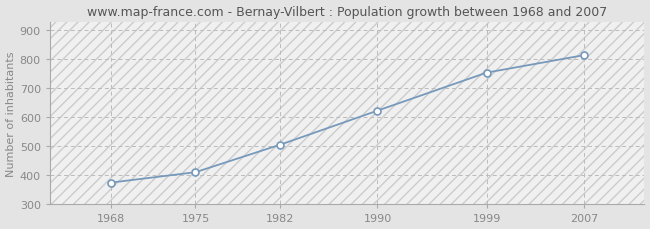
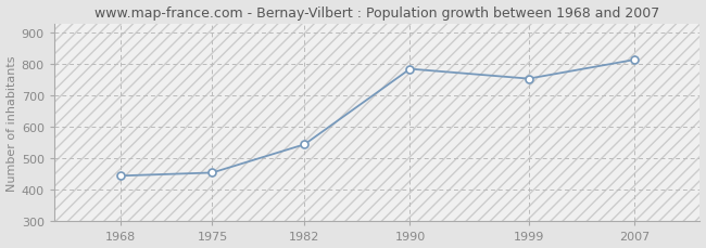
1968: 375 -> 445
1975: 411 -> 455
1982: 506 -> 545
1990: 623 -> 785
